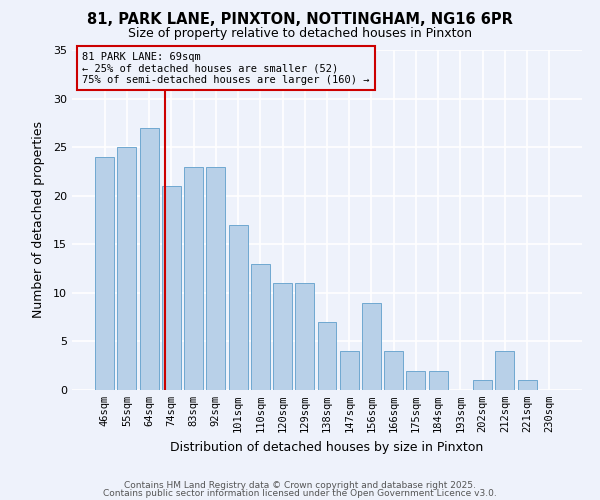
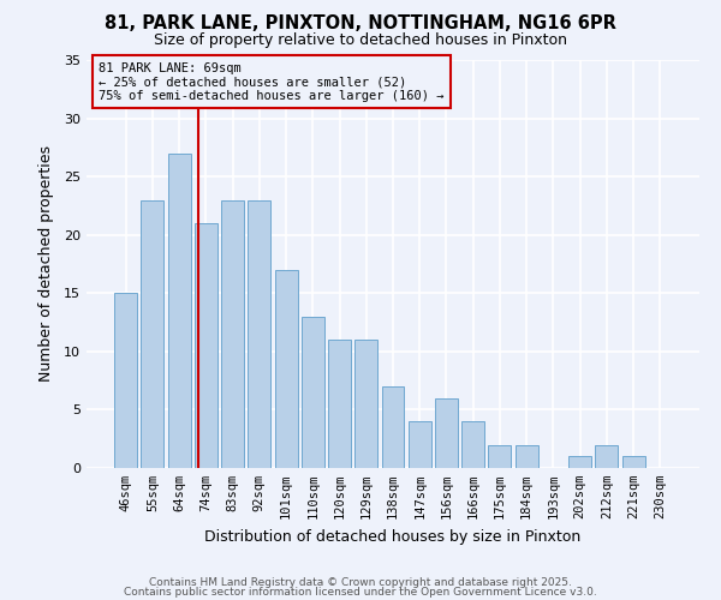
46sqm: 24 -> 15
55sqm: 25 -> 23
156sqm: 9 -> 6
212sqm: 4 -> 2
